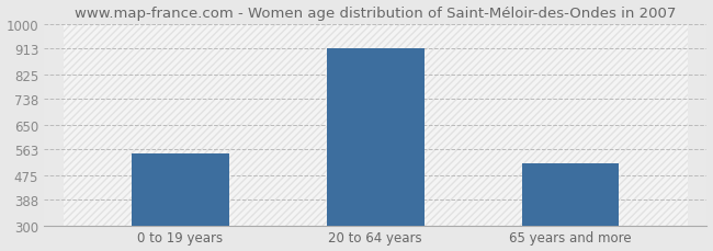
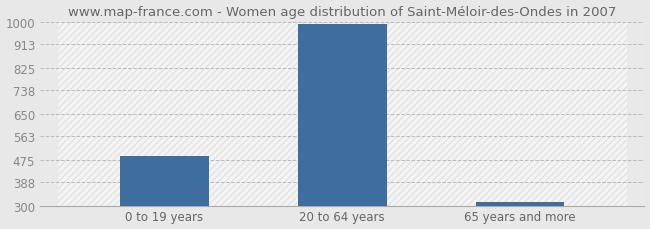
0 to 19 years: 550 -> 487
20 to 64 years: 915 -> 992
65 years and more: 515 -> 313
